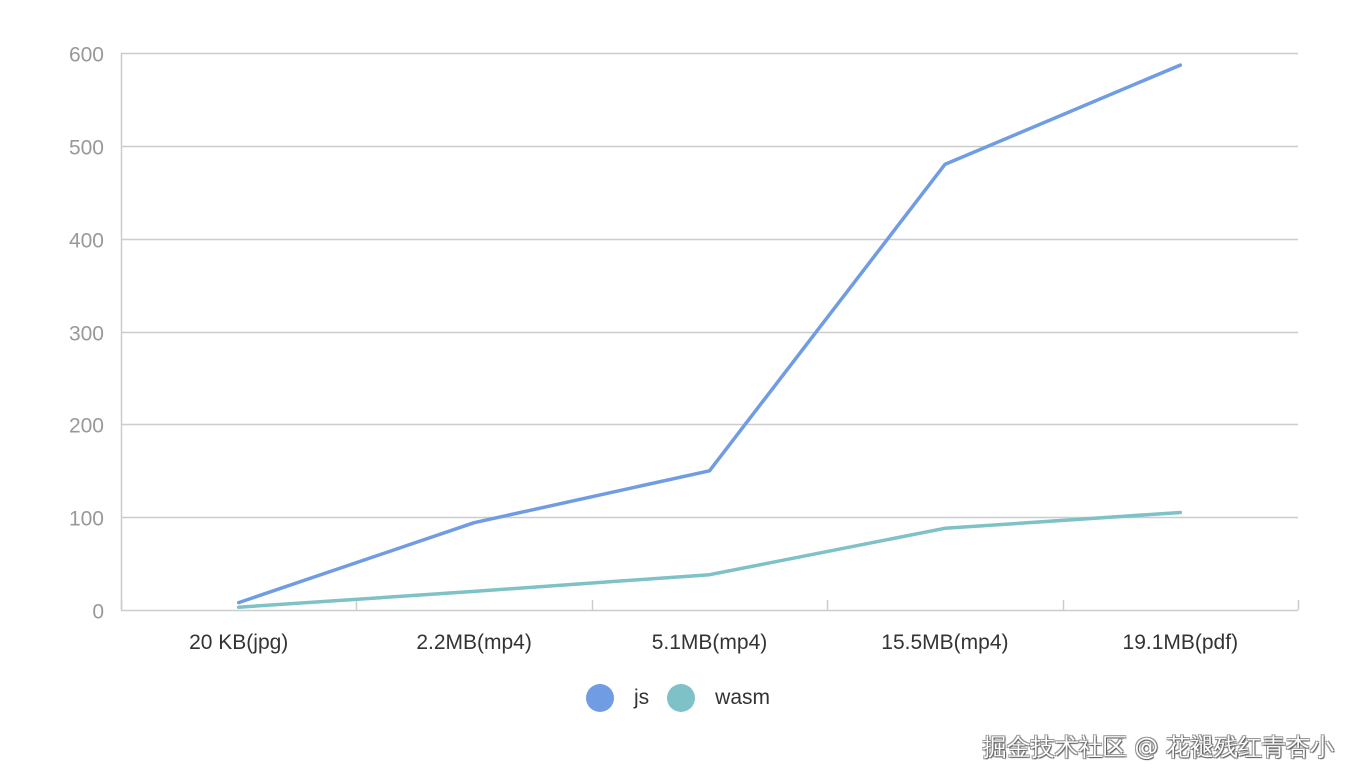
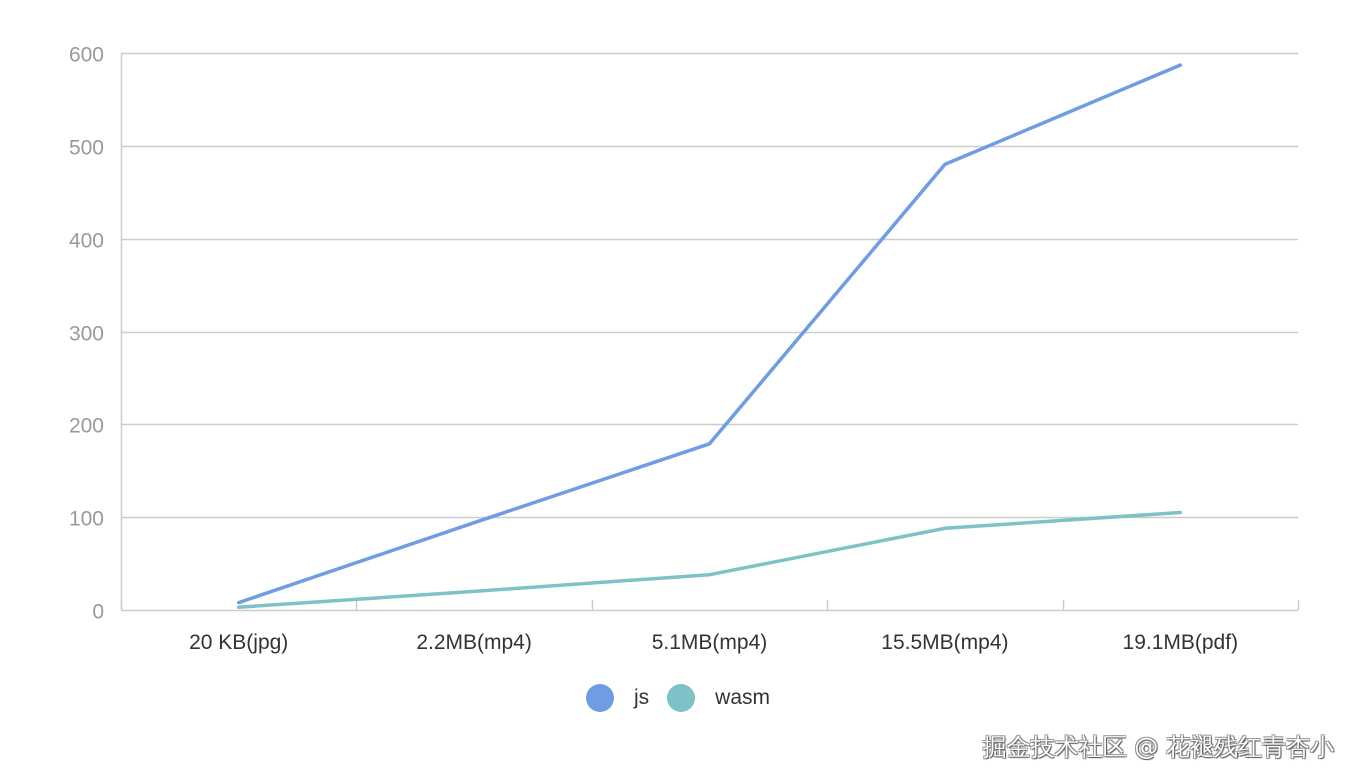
js/5.1MB(mp4): 150 -> 180
